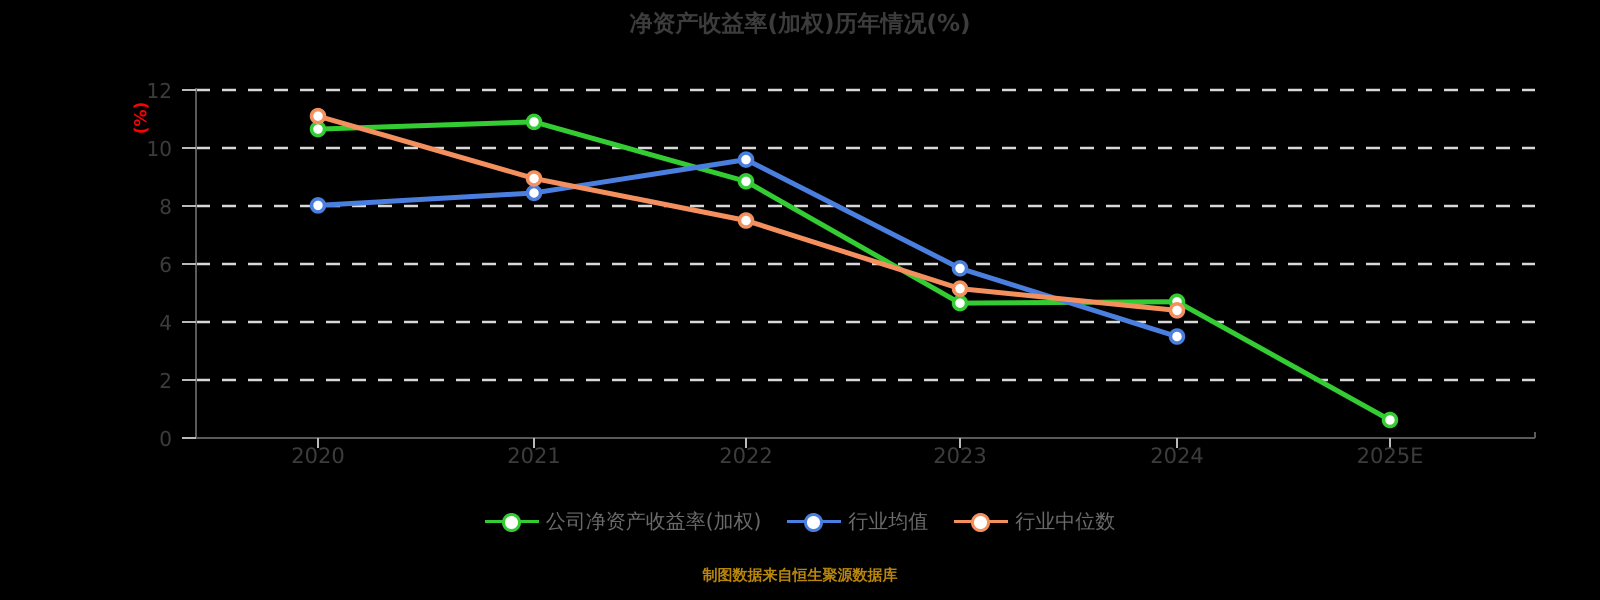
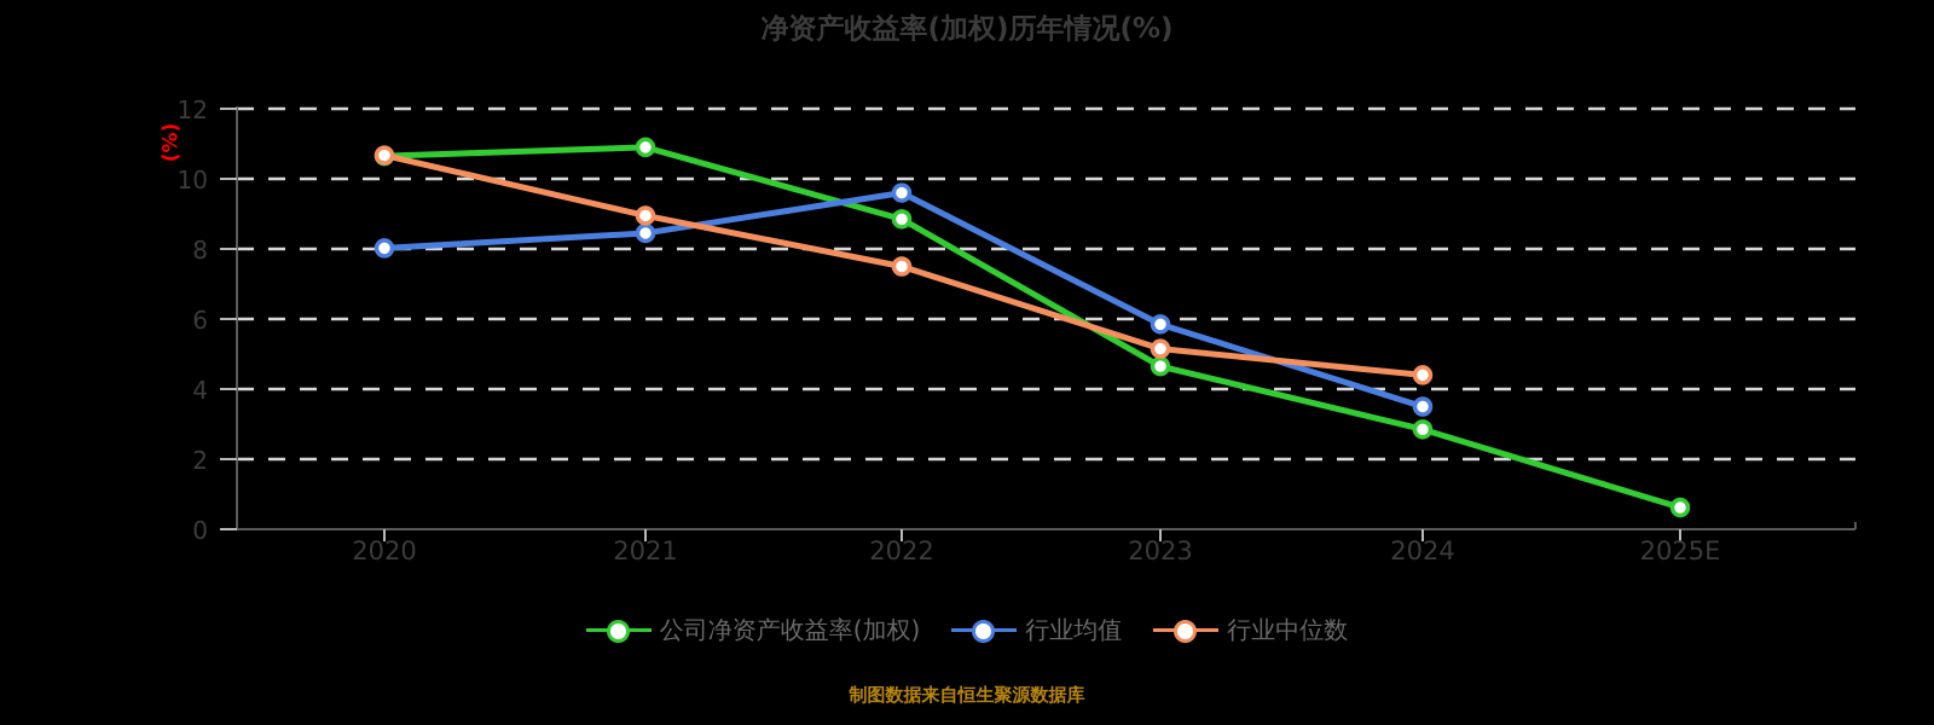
行业中位数/2020: 11.1 -> 10.7
公司净资产收益率(加权)/2024: 4.7 -> 2.9
